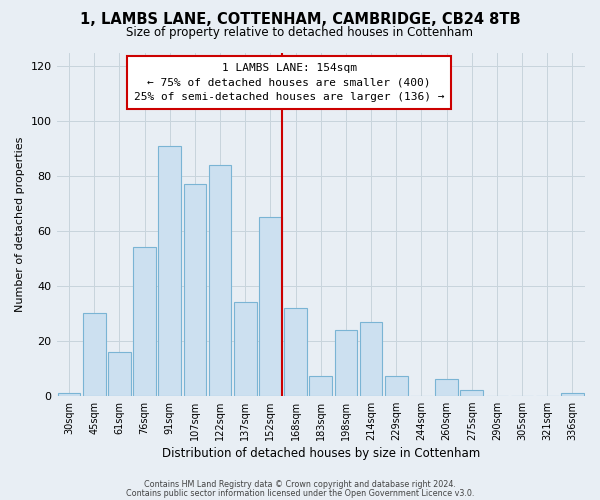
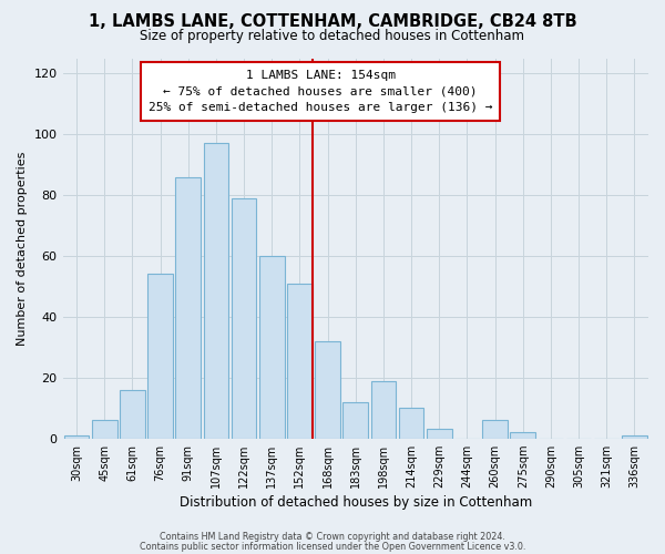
45sqm: 30 -> 6
91sqm: 91 -> 86
107sqm: 77 -> 97
122sqm: 84 -> 79
137sqm: 34 -> 60
152sqm: 65 -> 51
183sqm: 7 -> 12
198sqm: 24 -> 19
214sqm: 27 -> 10
229sqm: 7 -> 3
